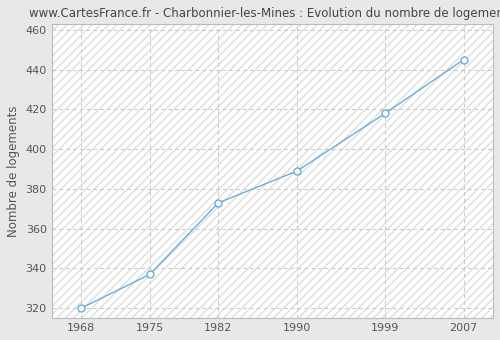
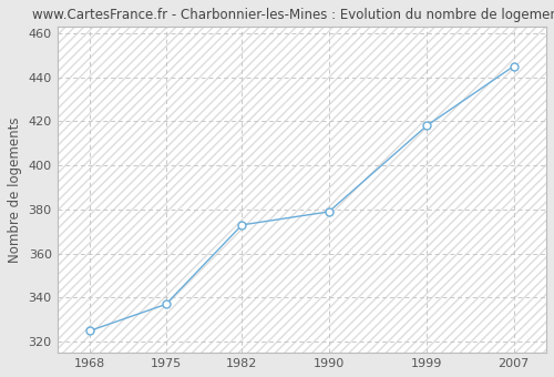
1968: 320 -> 325
1990: 389 -> 379
